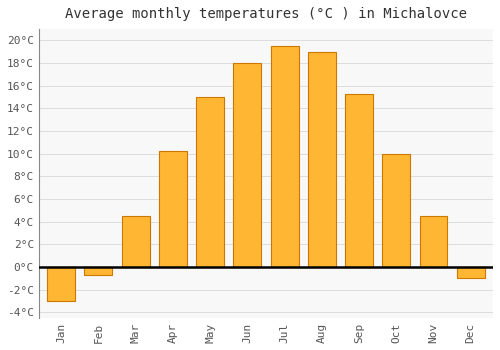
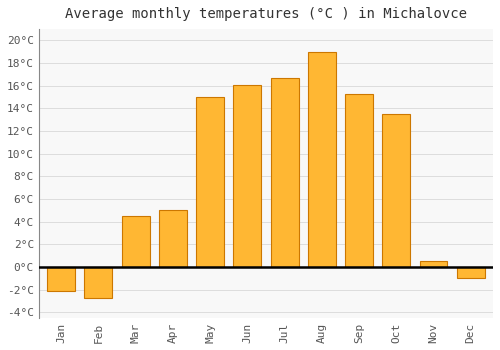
Jan: -3.0°C -> -2.1°C
Feb: -0.7°C -> -2.7°C
Apr: 10.2°C -> 5.0°C
Jun: 18.0°C -> 16.1°C
Jul: 19.5°C -> 16.7°C
Oct: 10.0°C -> 13.5°C
Nov: 4.5°C -> 0.5°C
